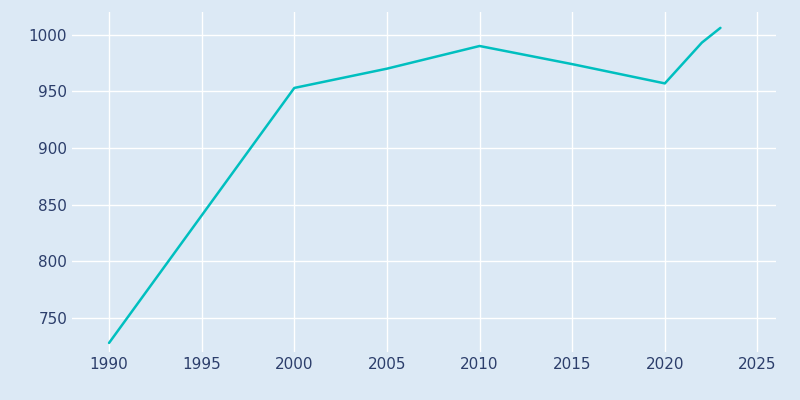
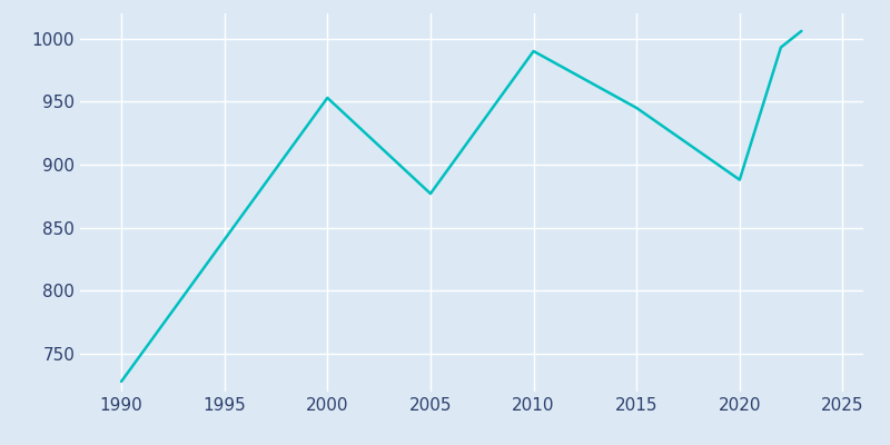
2005: 970 -> 877
2015: 974 -> 945
2020: 957 -> 888
